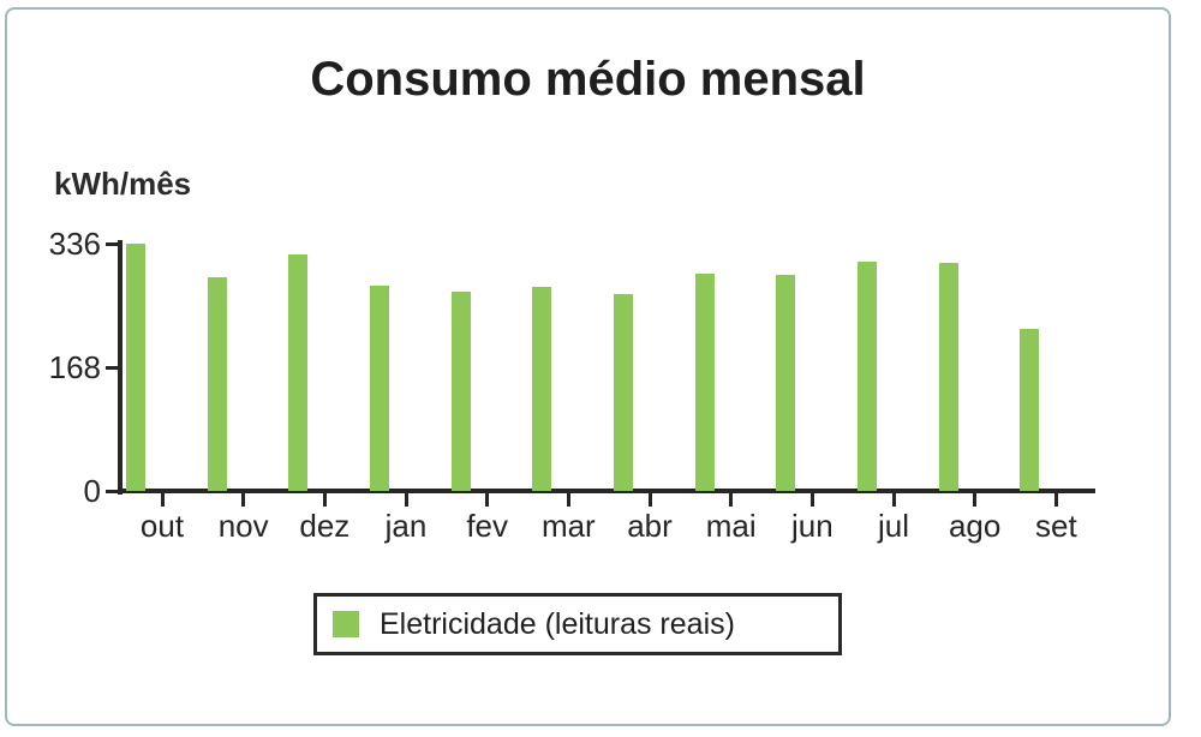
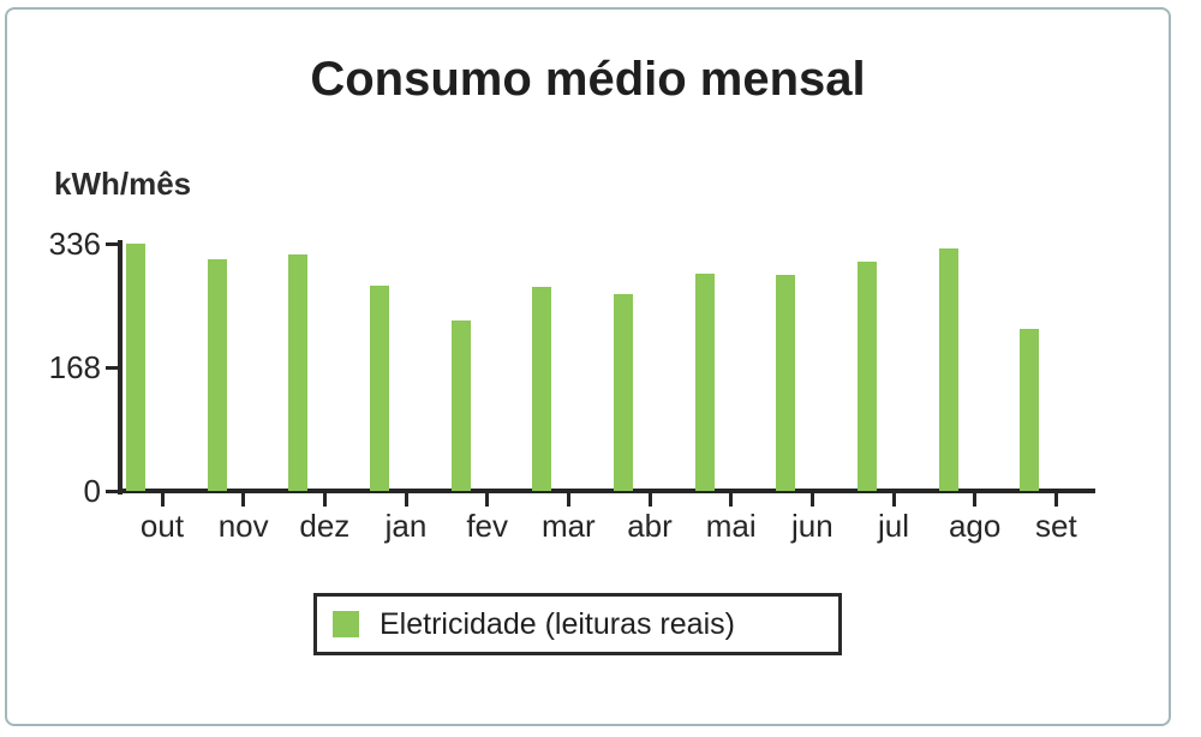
nov: 290 -> 320
fev: 270 -> 230
ago: 310 -> 330
